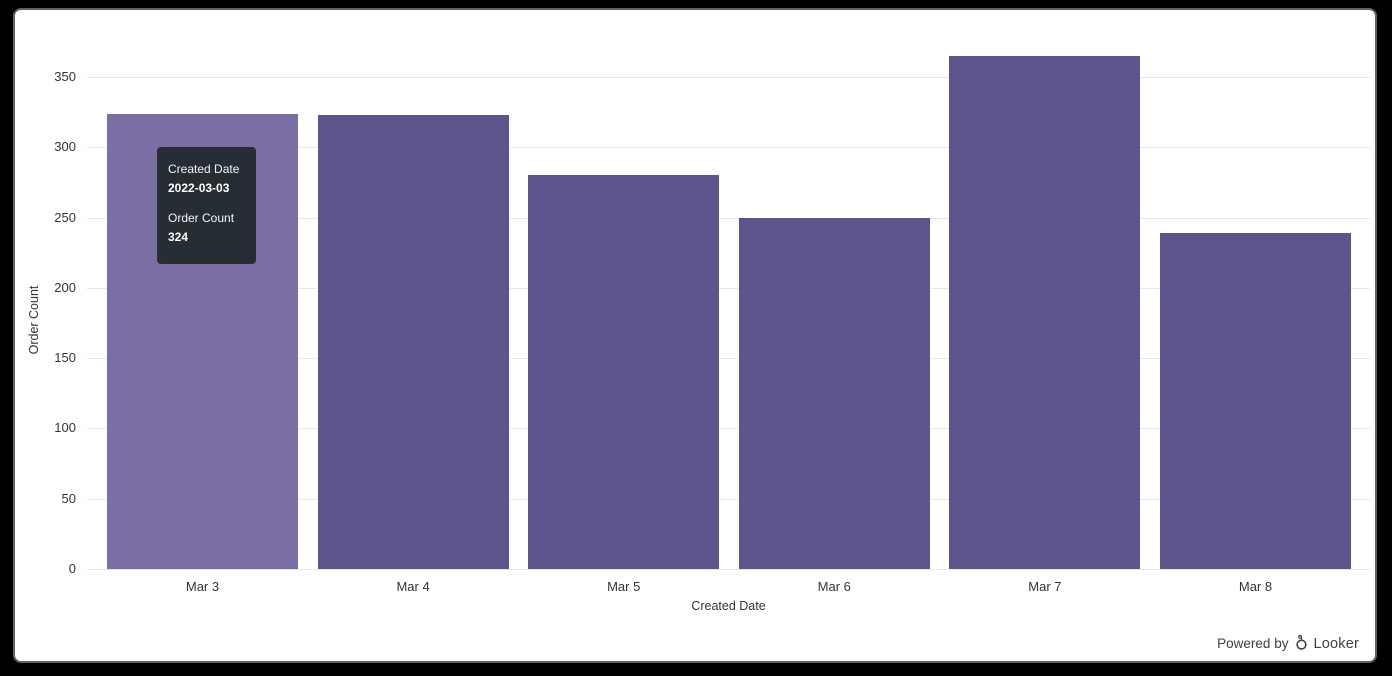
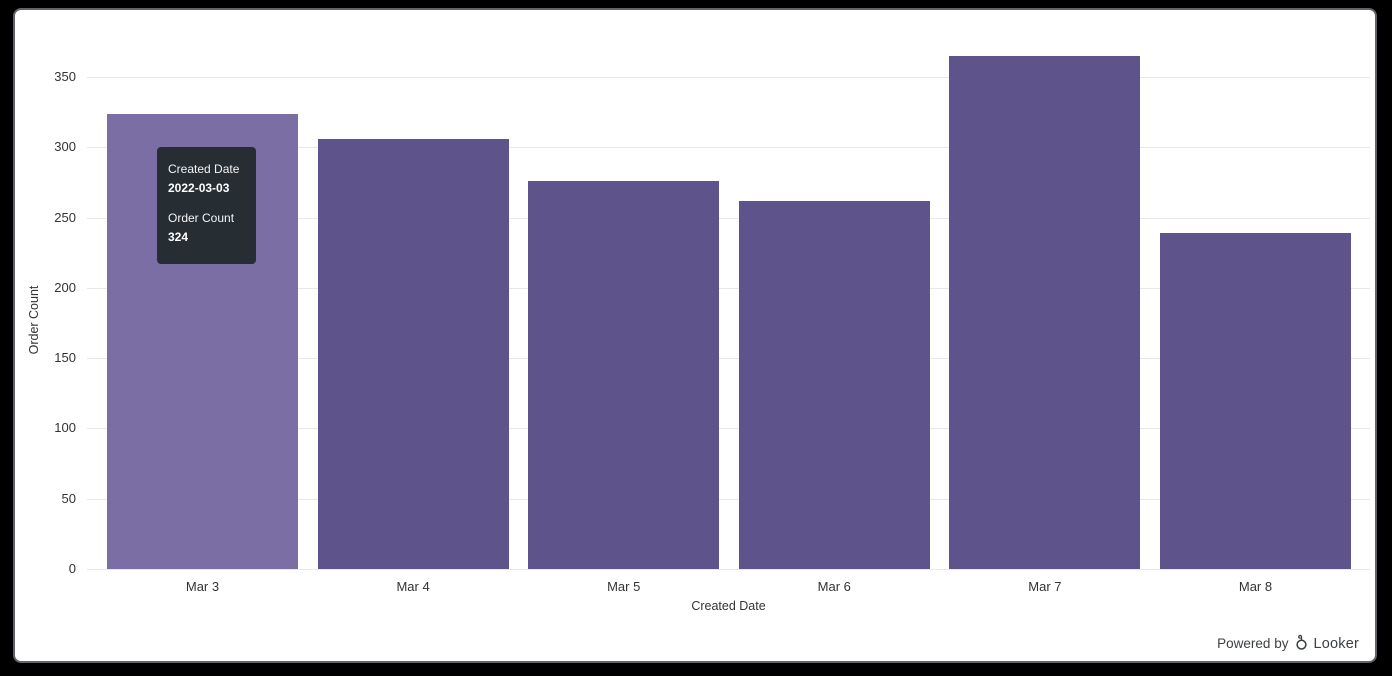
Mar 4: 323 -> 306
Mar 5: 280 -> 276
Mar 6: 250 -> 262
